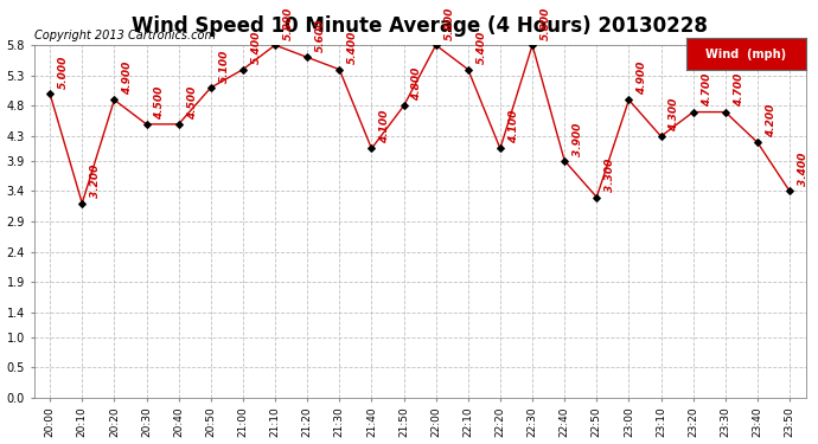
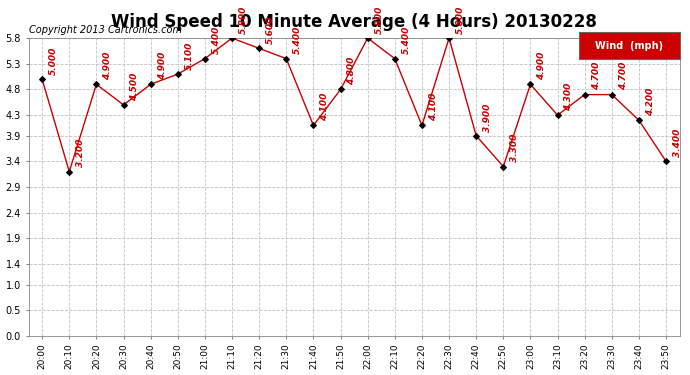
20:40: 4.500 -> 4.900
